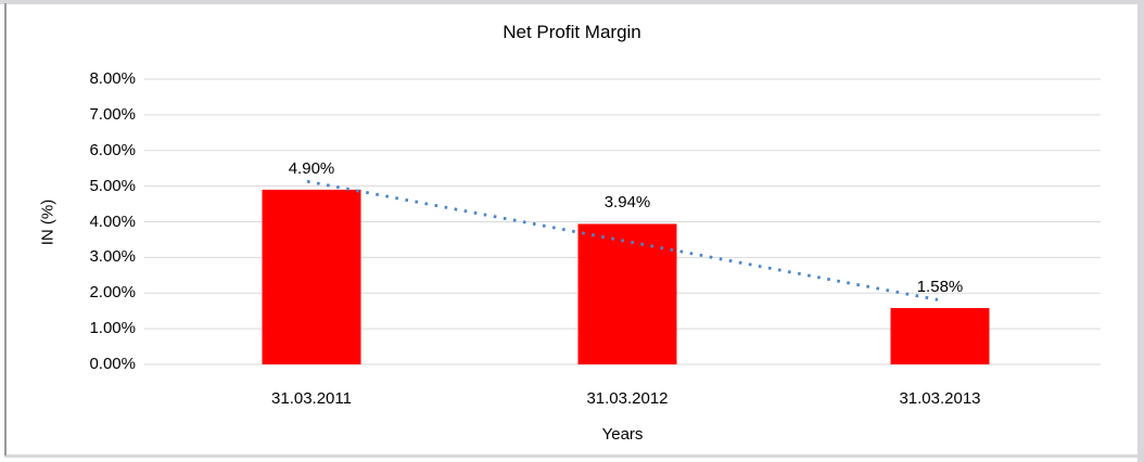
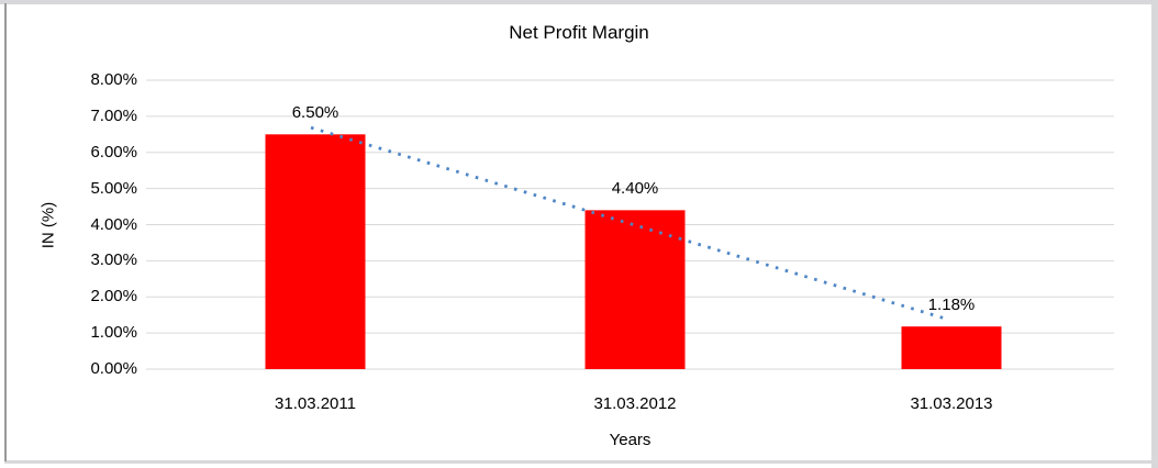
31.03.2011: 4.90% -> 6.50%
31.03.2012: 3.94% -> 4.40%
31.03.2013: 1.58% -> 1.18%
